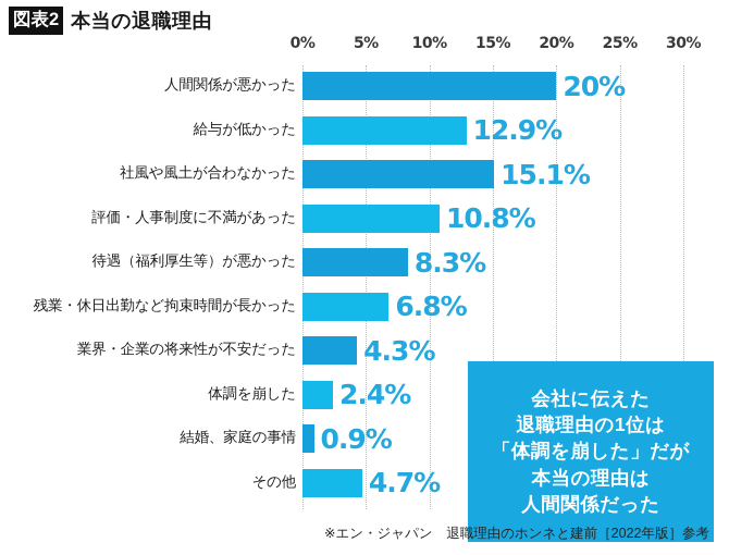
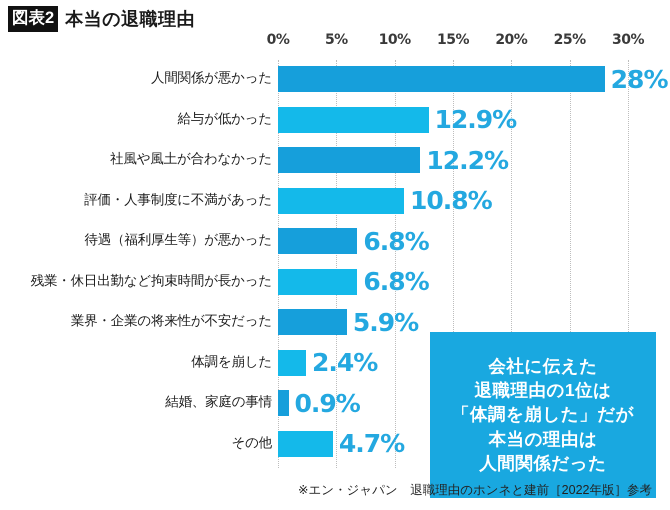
人間関係が悪かった: 20% -> 28%
社風や風土が合わなかった: 15.1% -> 12.2%
待遇（福利厚生等）が悪かった: 8.3% -> 6.8%
業界・企業の将来性が不安だった: 4.3% -> 5.9%
